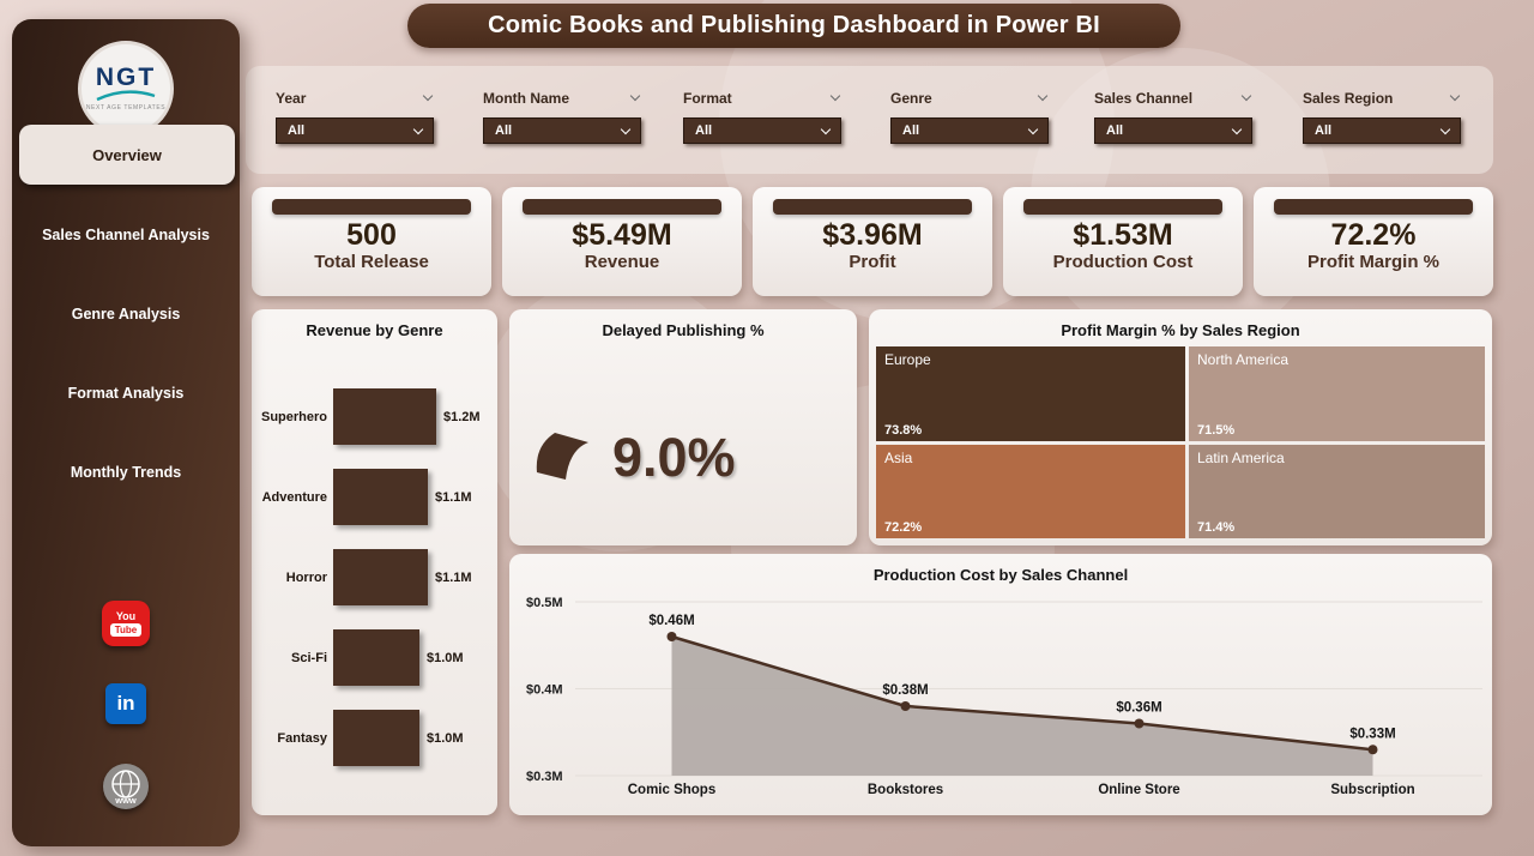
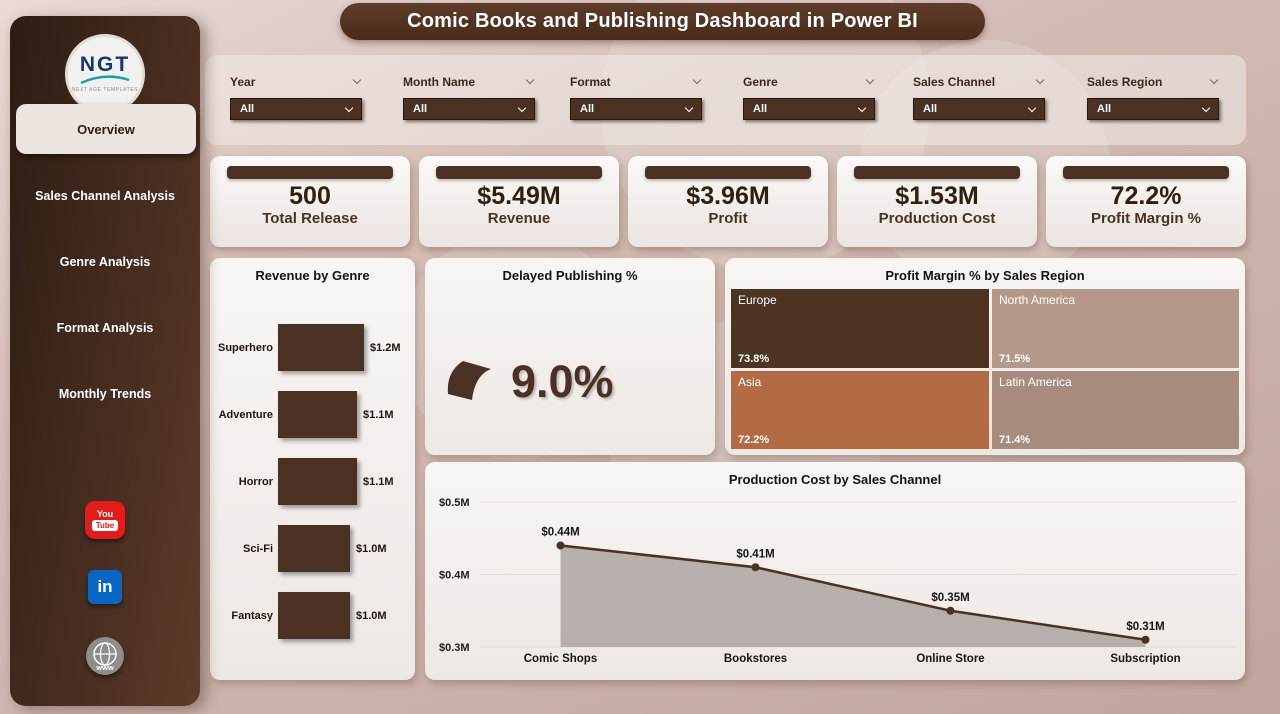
Production Cost by Sales Channel/Comic Shops: $0.46M -> $0.44M
Production Cost by Sales Channel/Bookstores: $0.38M -> $0.41M
Production Cost by Sales Channel/Online Store: $0.36M -> $0.35M
Production Cost by Sales Channel/Subscription: $0.33M -> $0.31M
